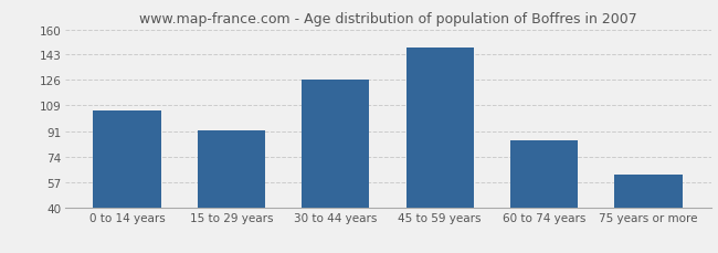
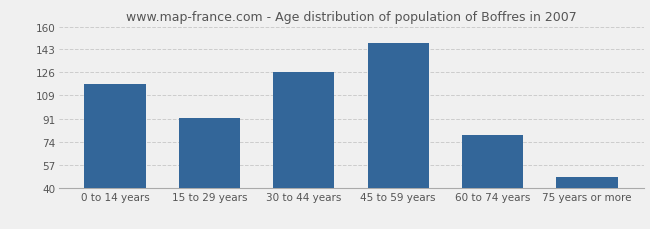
0 to 14 years: 105 -> 117
60 to 74 years: 85 -> 79
75 years or more: 62 -> 48
